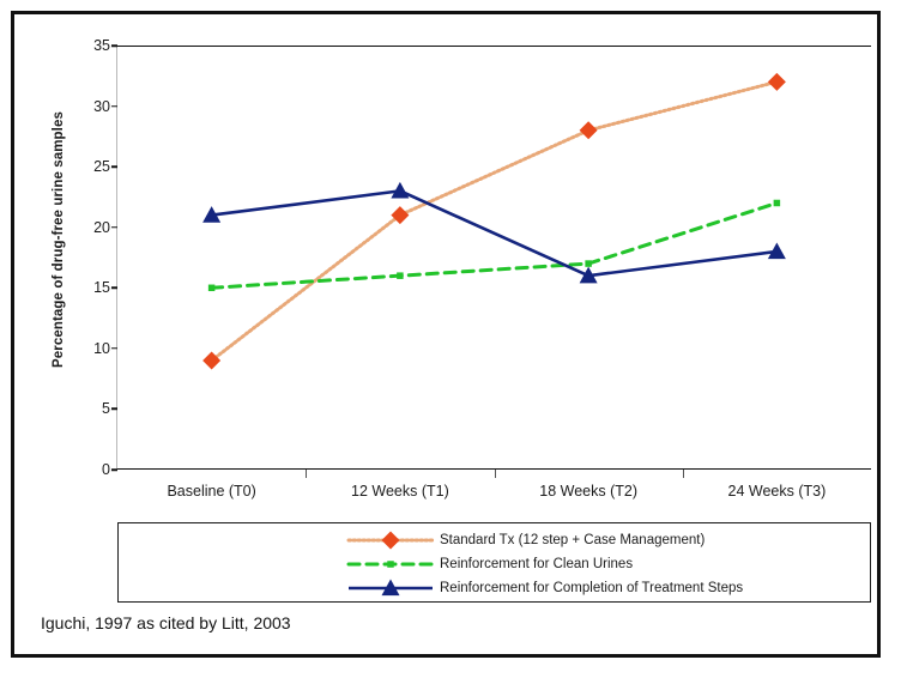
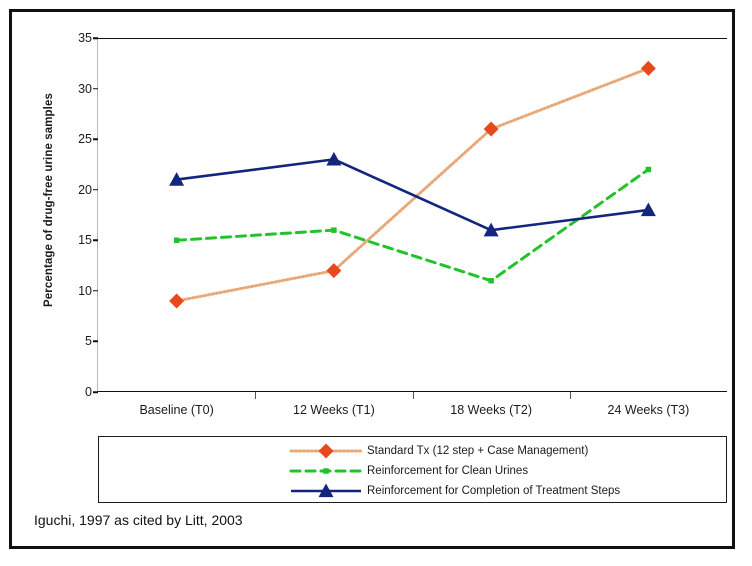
Standard Tx (12 step + Case Management)/12 Weeks (T1): 21 -> 12
Standard Tx (12 step + Case Management)/18 Weeks (T2): 28 -> 26
Reinforcement for Clean Urines/18 Weeks (T2): 17 -> 11
